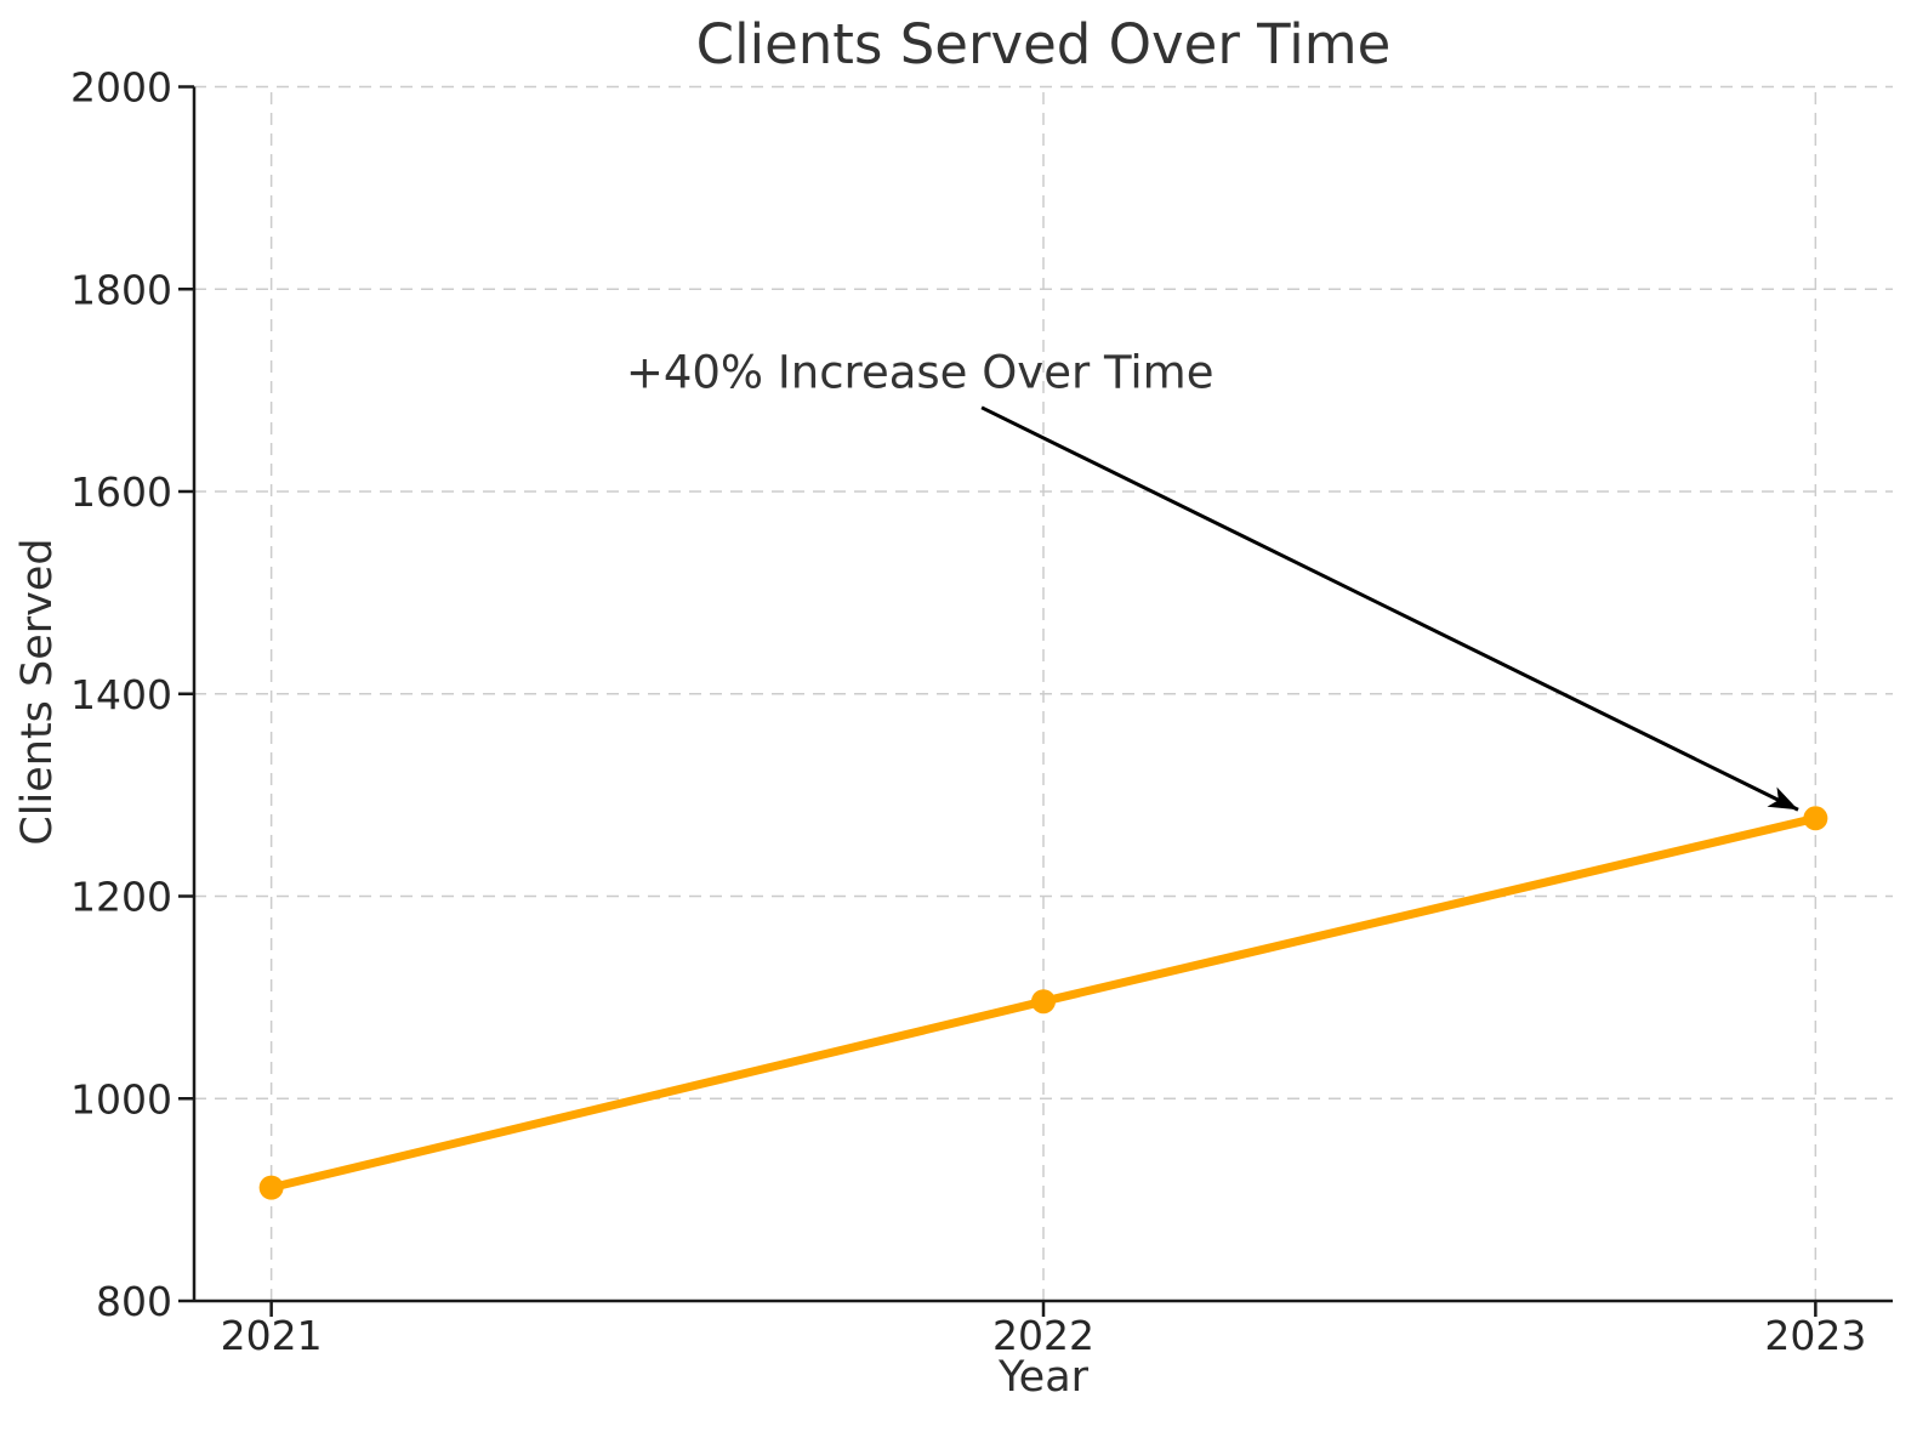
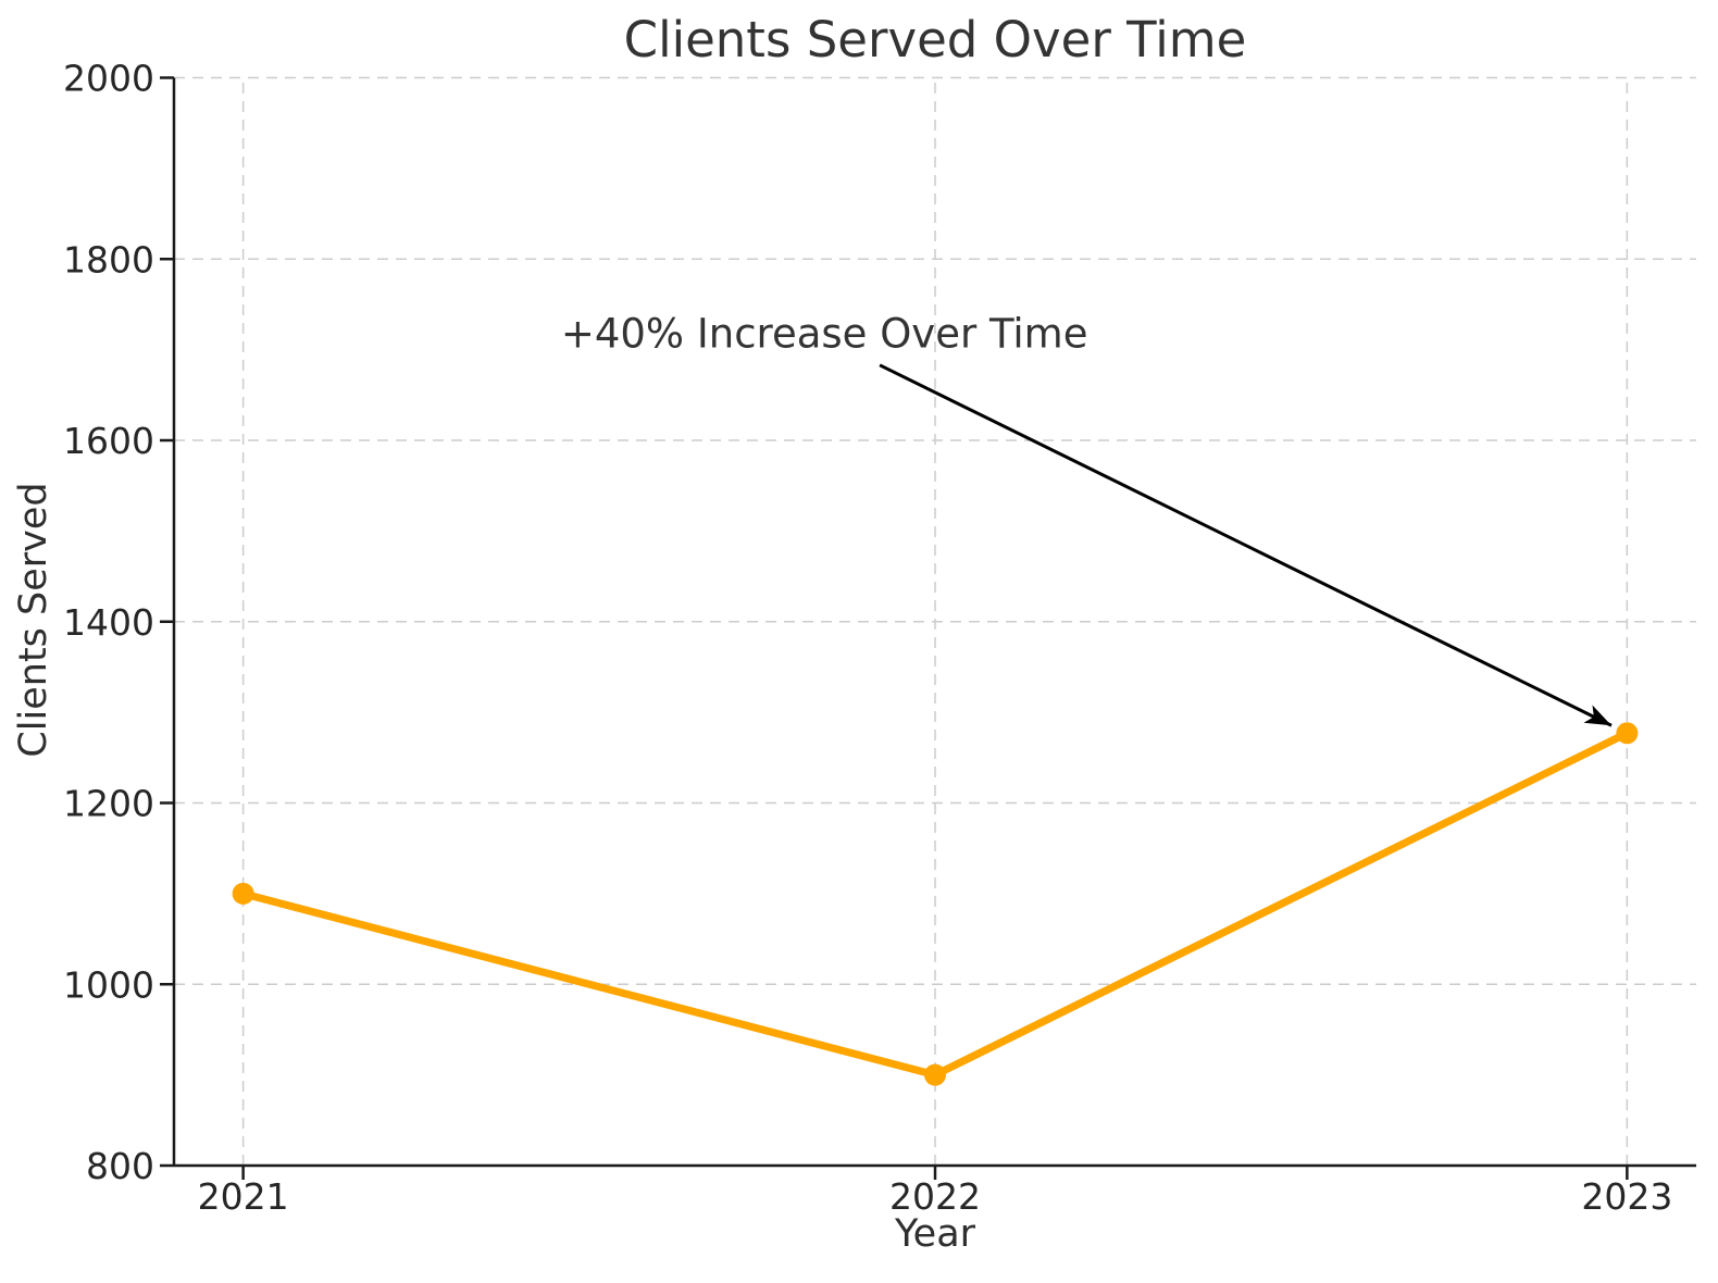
2021: 910 -> 1100
2022: 1100 -> 900
